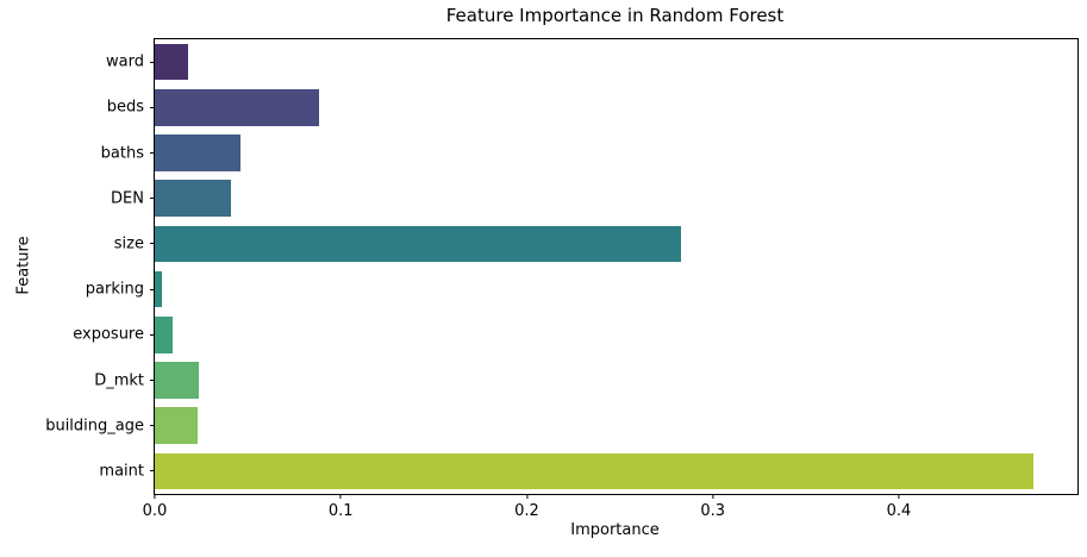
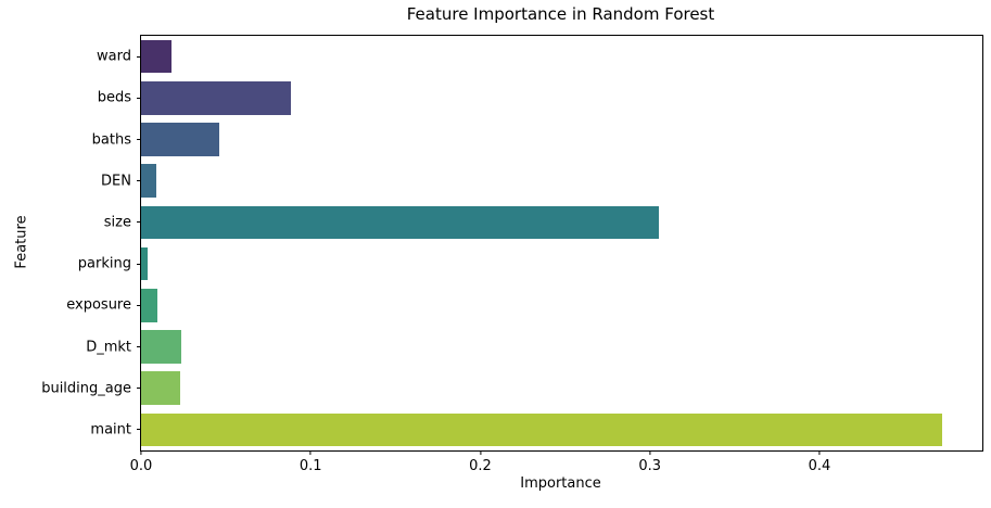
DEN: 0.041 -> 0.009
size: 0.283 -> 0.305
